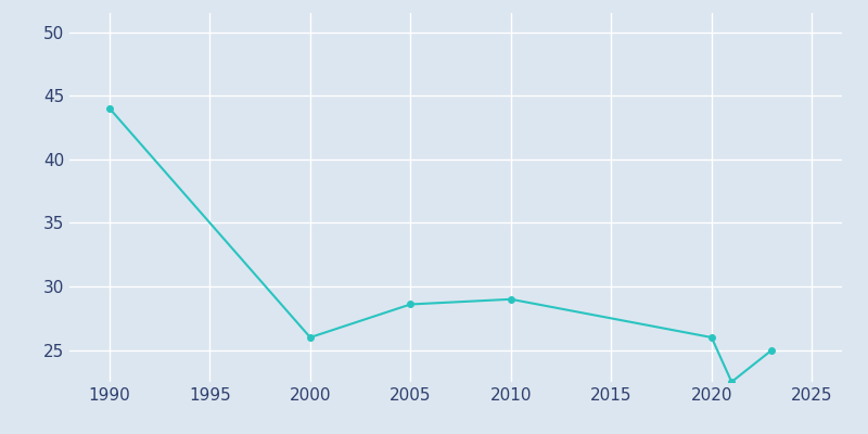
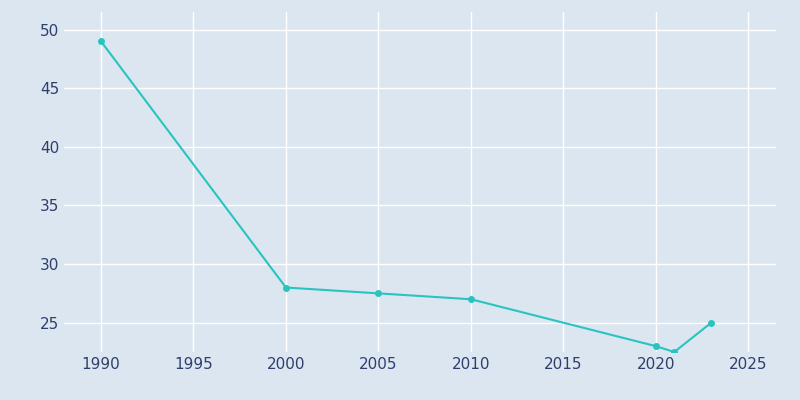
1990: 44.0 -> 49.0
2000: 26.0 -> 28.0
2005: 28.6 -> 27.5
2010: 29.0 -> 27.0
2020: 26.0 -> 23.0
